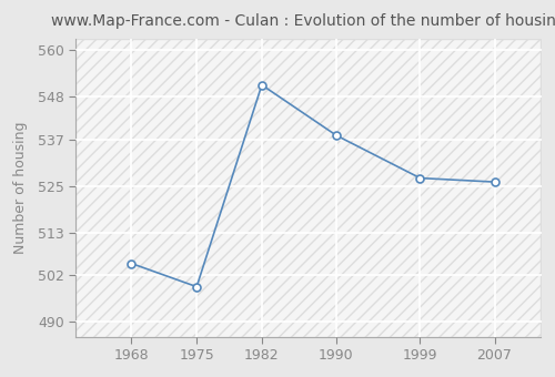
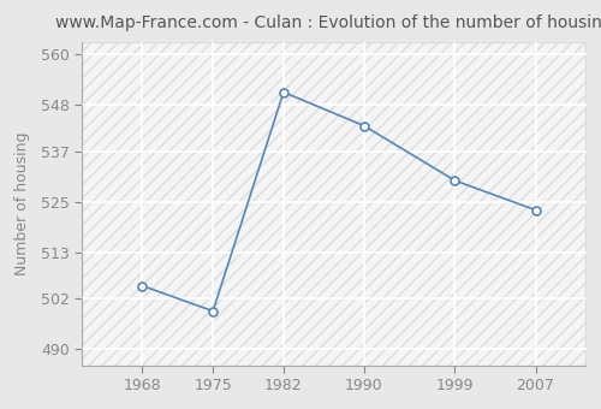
1990: 538 -> 543
1999: 527 -> 530
2007: 526 -> 523
